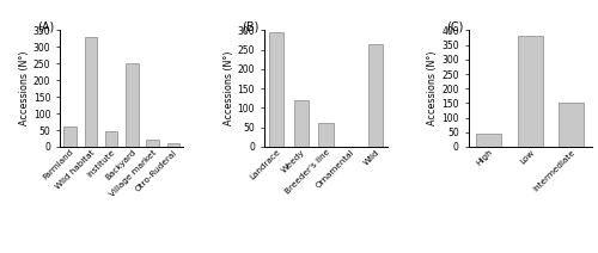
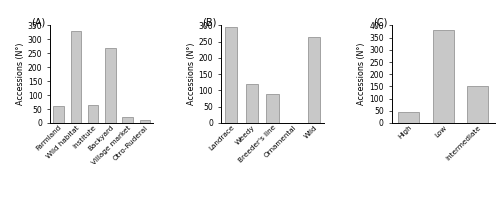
Institute: 47 -> 65
Backyard: 250 -> 270
Breeder's line: 62 -> 90
